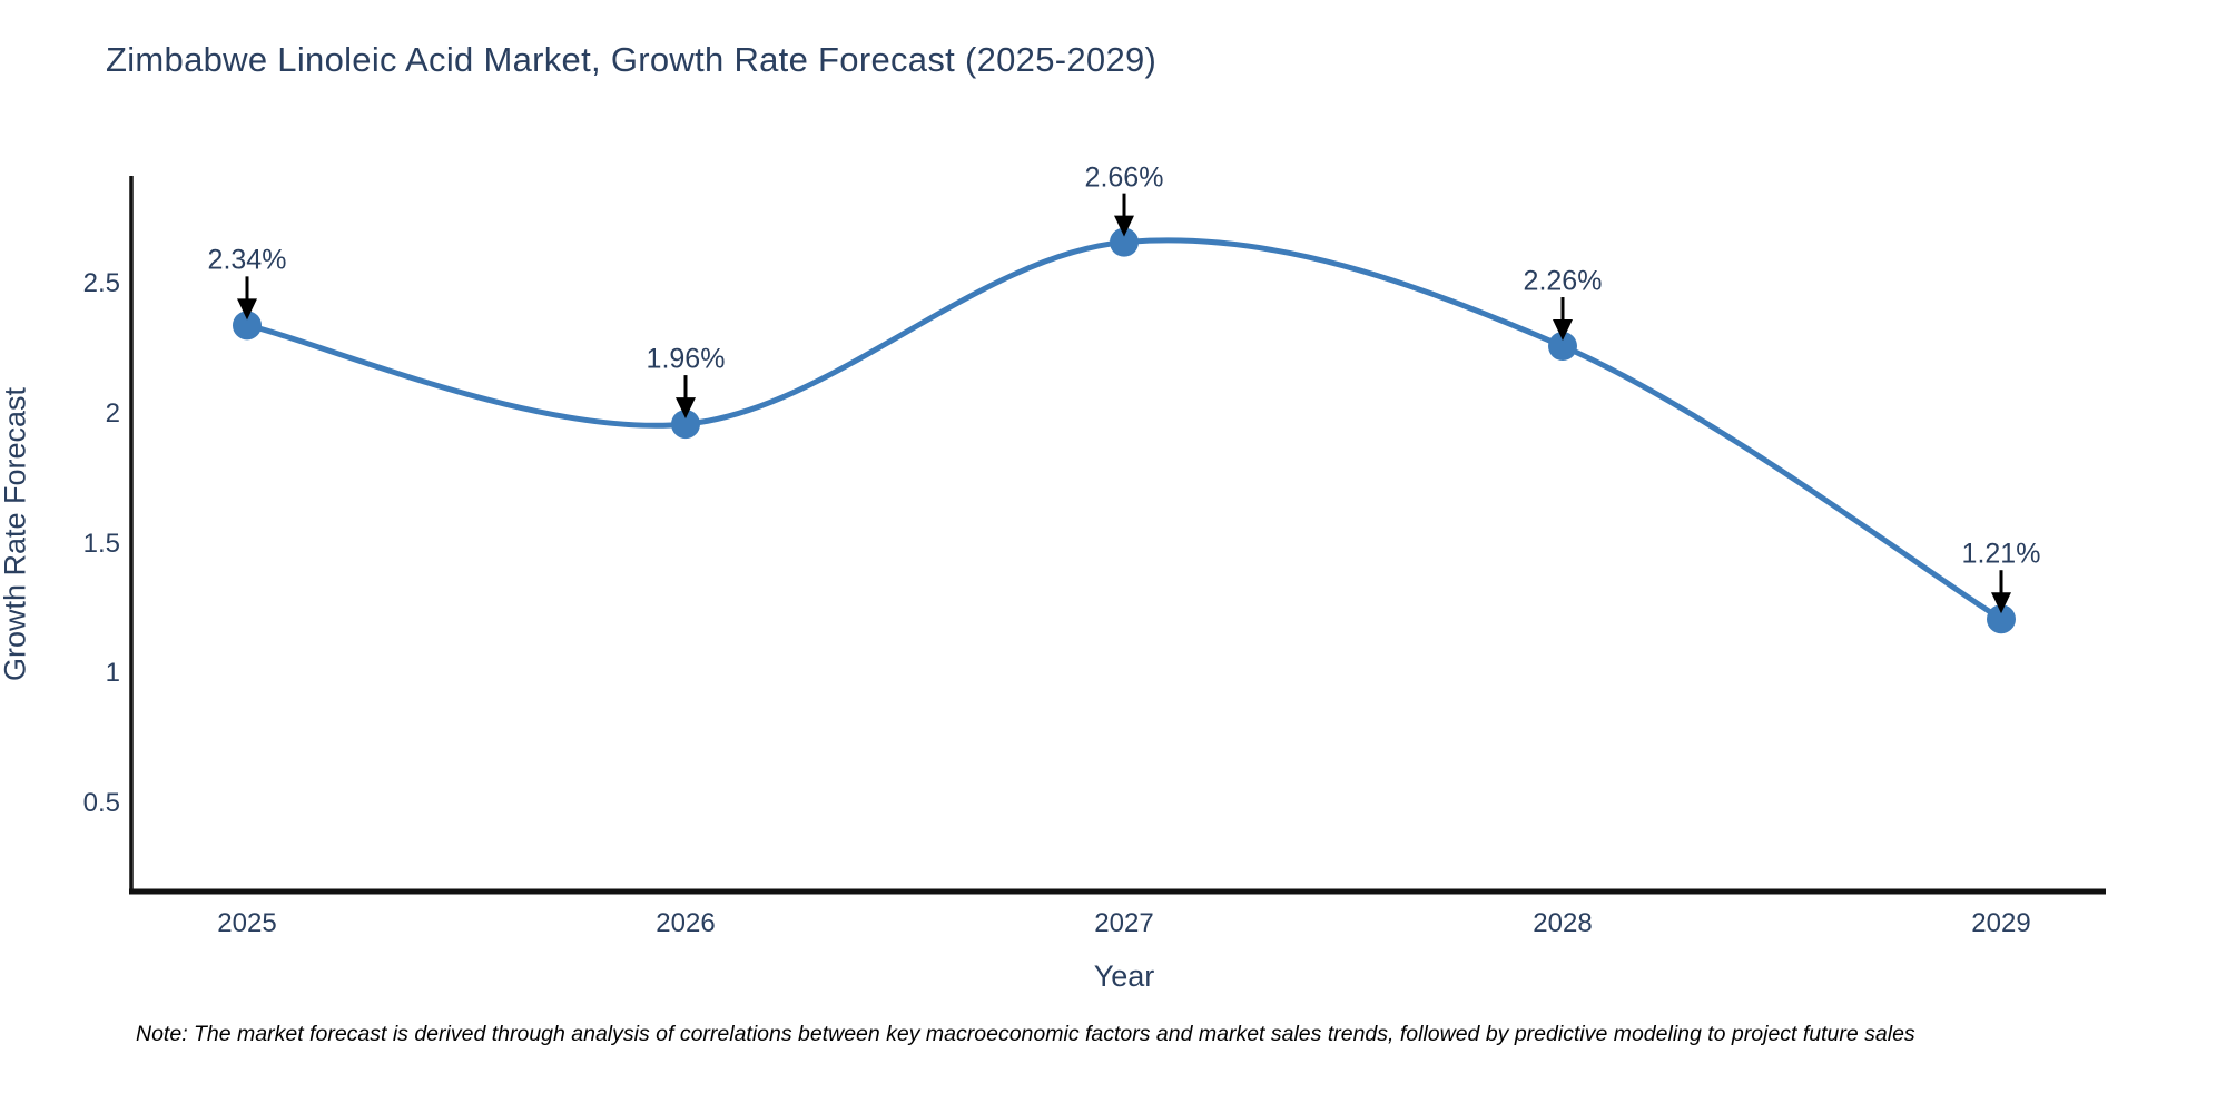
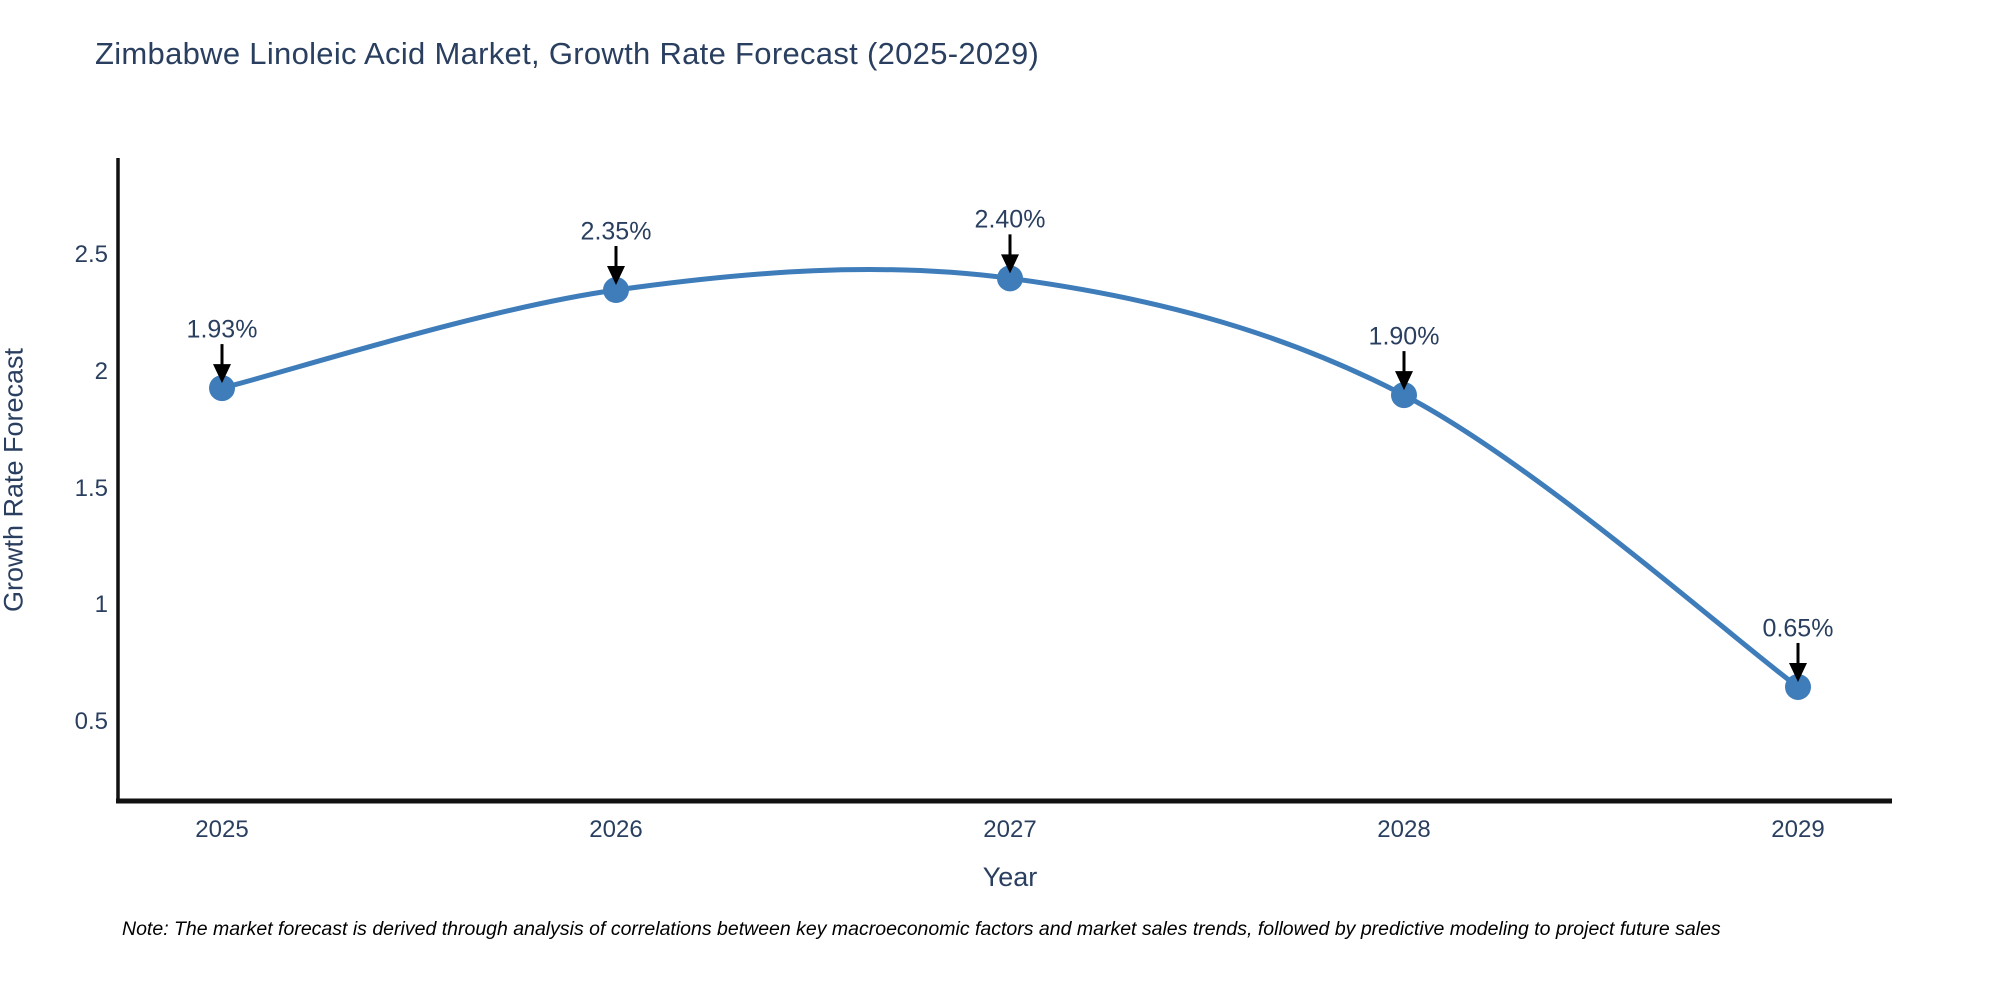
2025: 2.34% -> 1.93%
2026: 1.96% -> 2.35%
2027: 2.66% -> 2.40%
2028: 2.26% -> 1.90%
2029: 1.21% -> 0.65%
